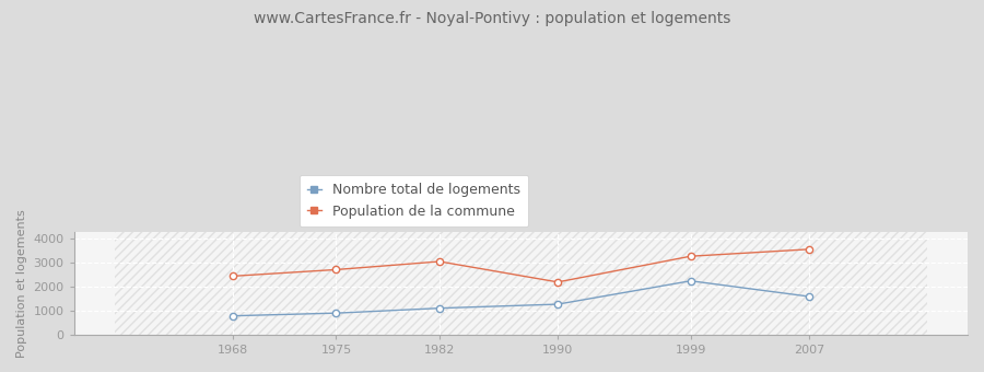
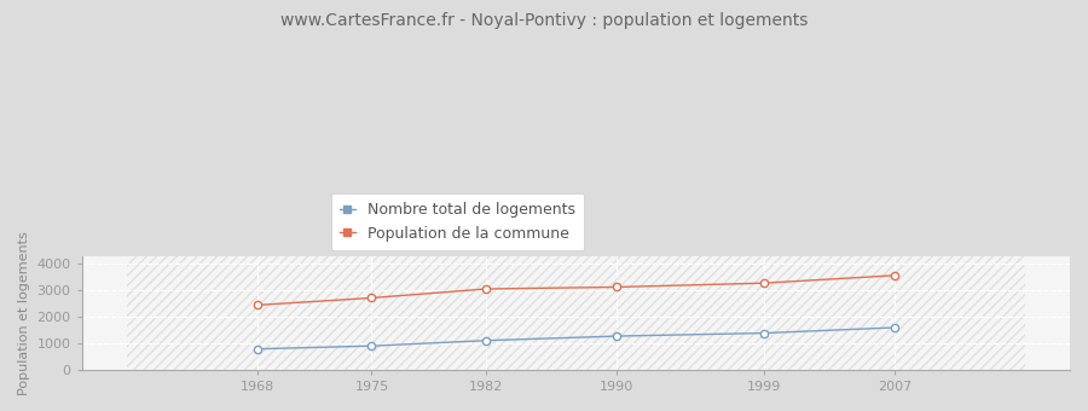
Population de la commune/1990: 2200 -> 3130
Nombre total de logements/1999: 2250 -> 1390
